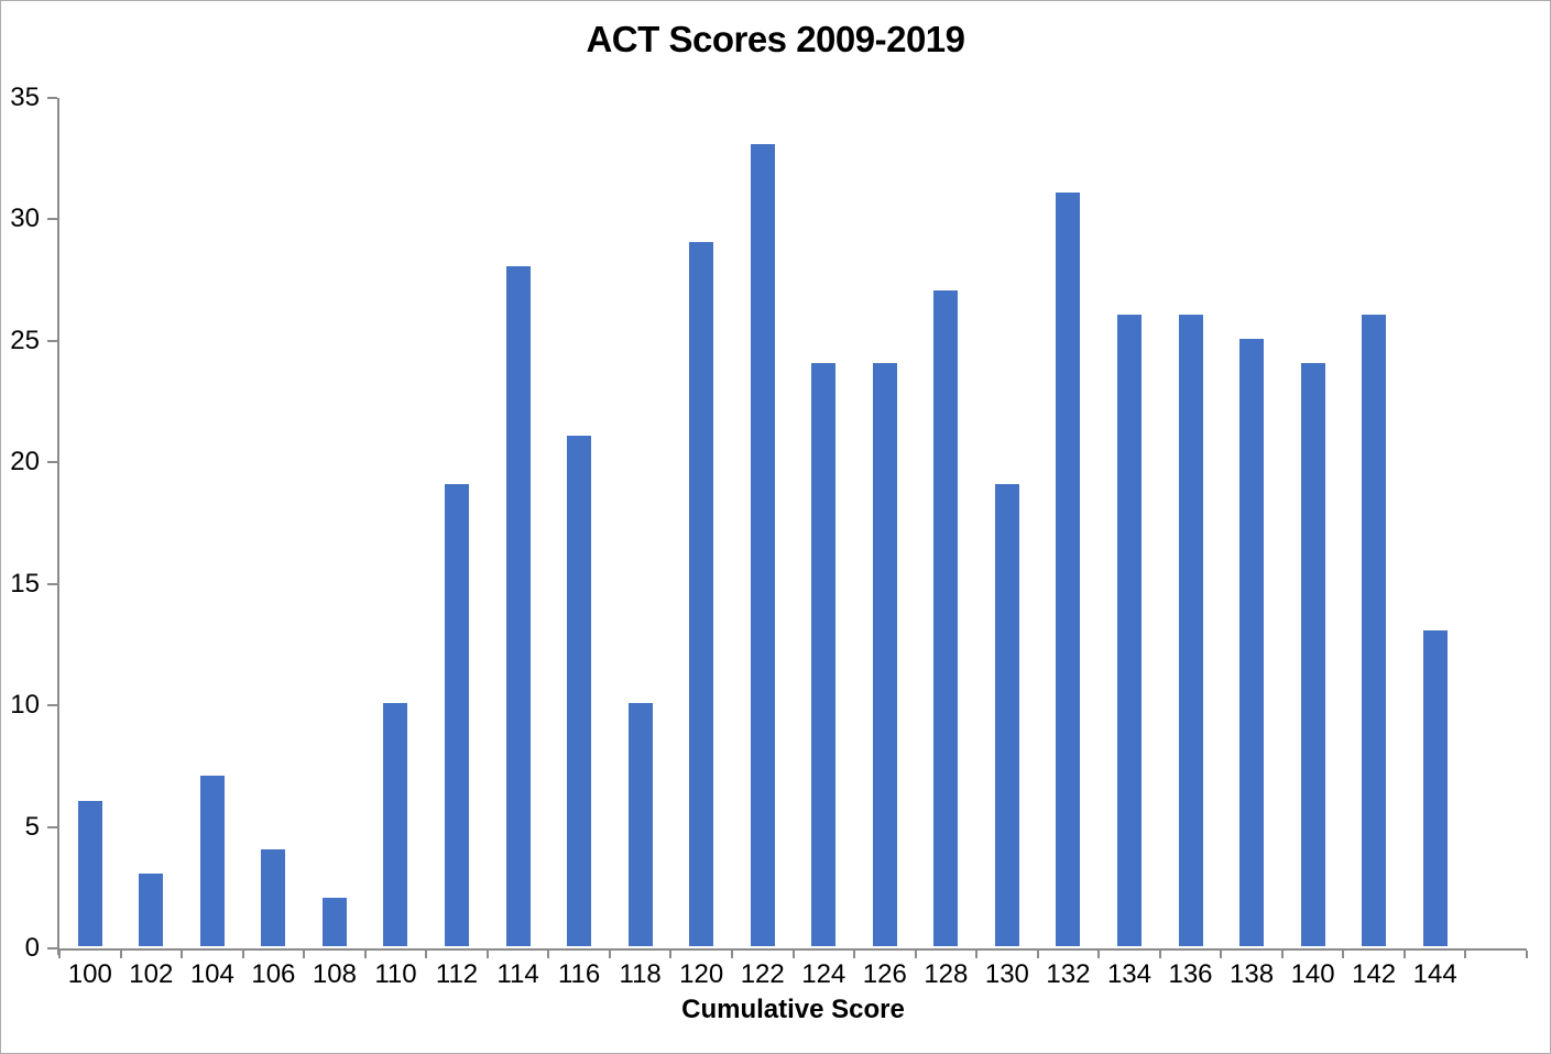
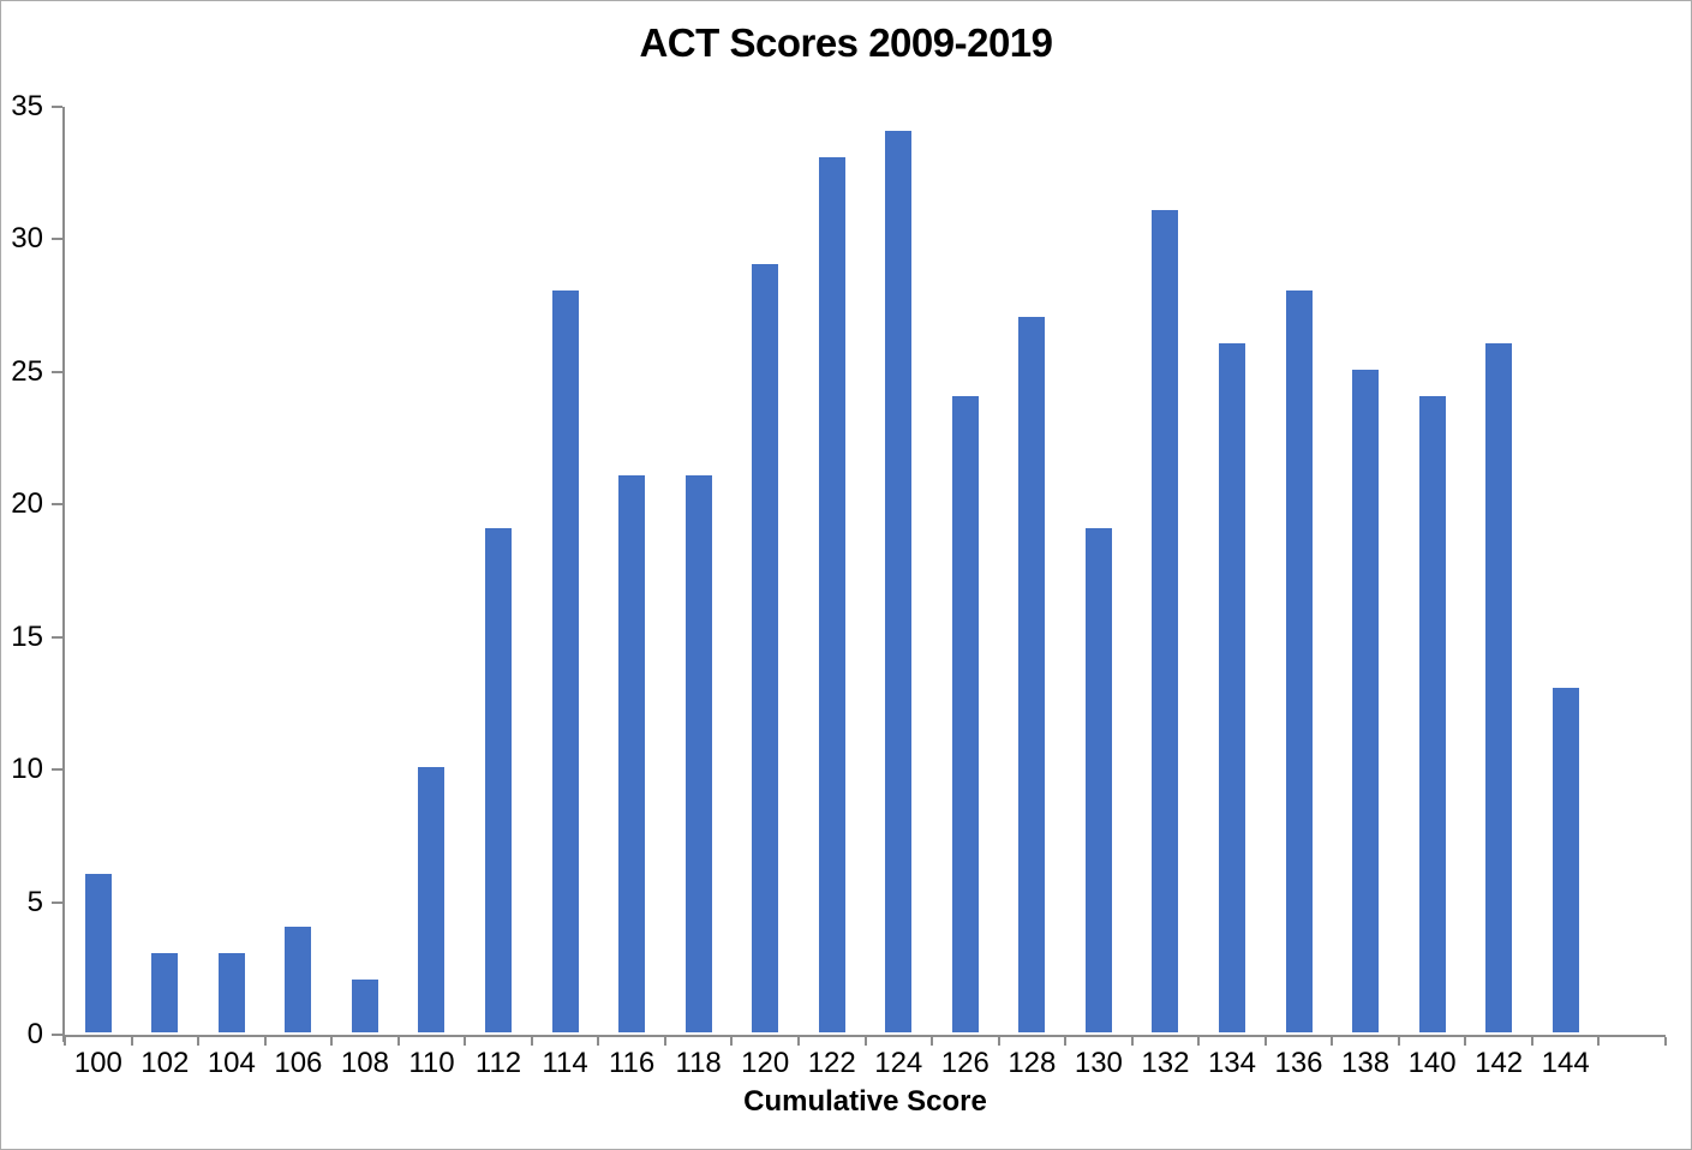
104: 7 -> 3
118: 10 -> 21
124: 24 -> 34
136: 26 -> 28
